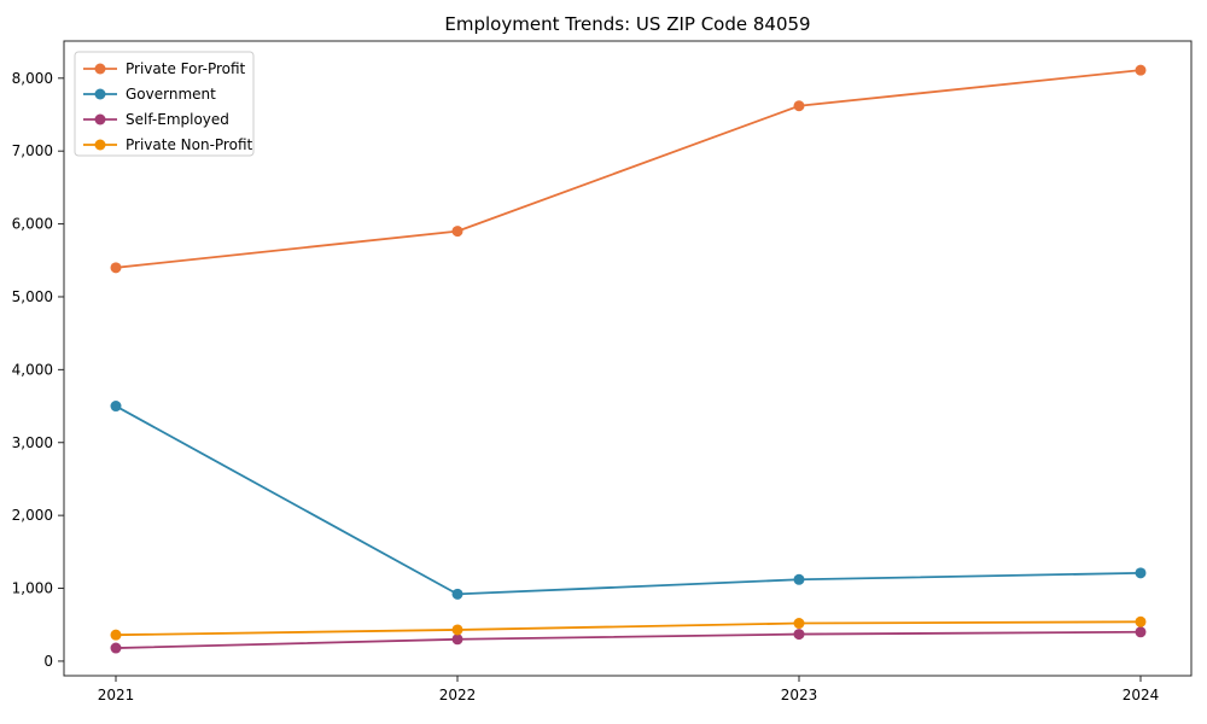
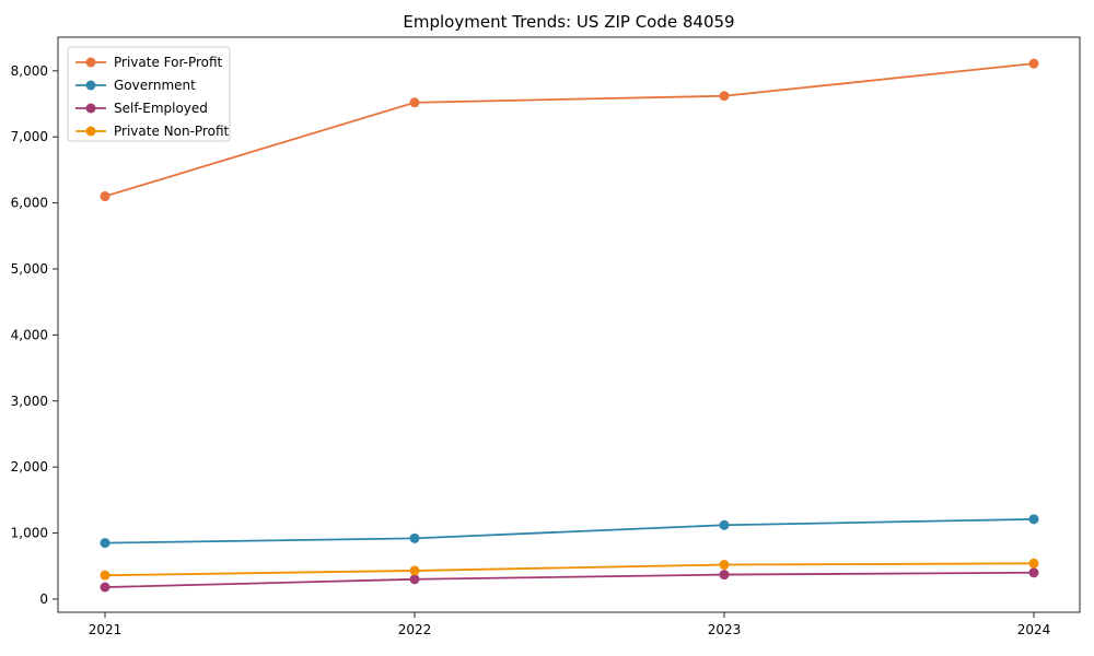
Private For-Profit/2021: 5400 -> 6100
Government/2021: 3500 -> 800
Private For-Profit/2022: 5900 -> 7500
